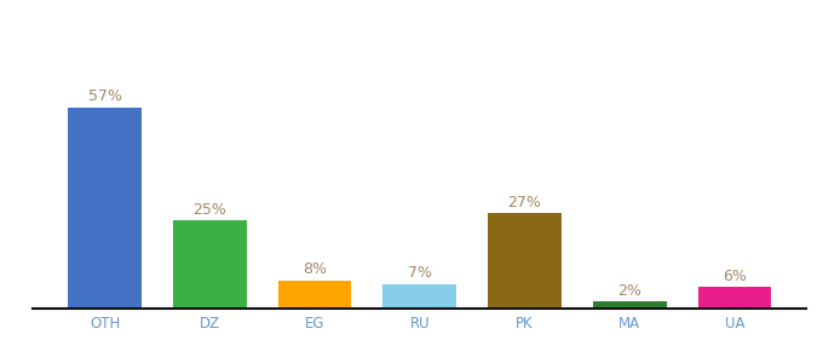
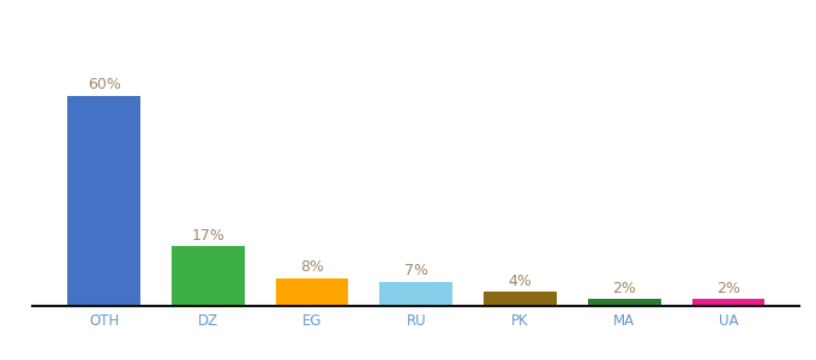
OTH: 57% -> 60%
DZ: 25% -> 17%
PK: 27% -> 4%
UA: 6% -> 2%
